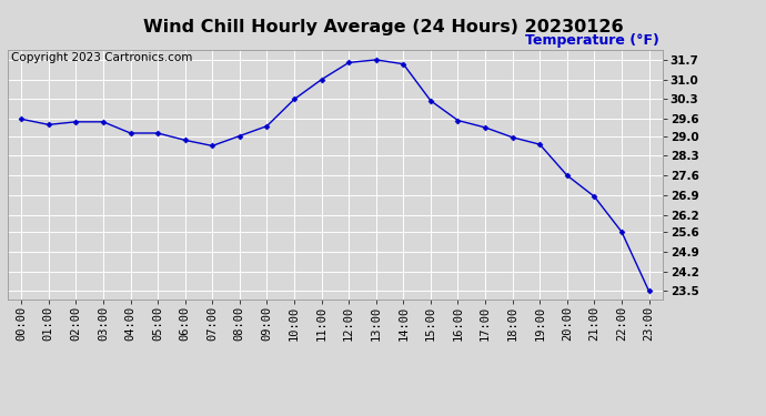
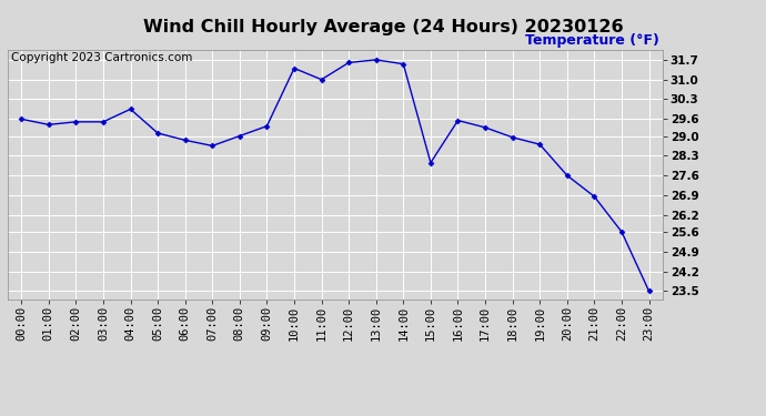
04:00: 29.10 -> 29.95
10:00: 30.30 -> 31.40
15:00: 30.25 -> 28.05
